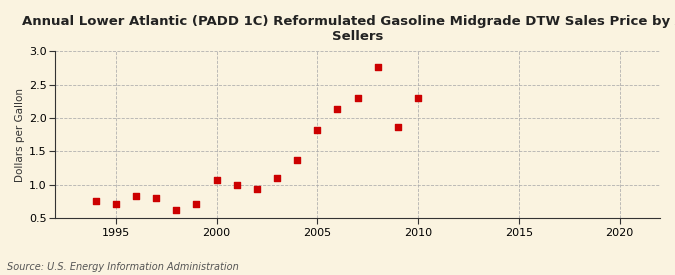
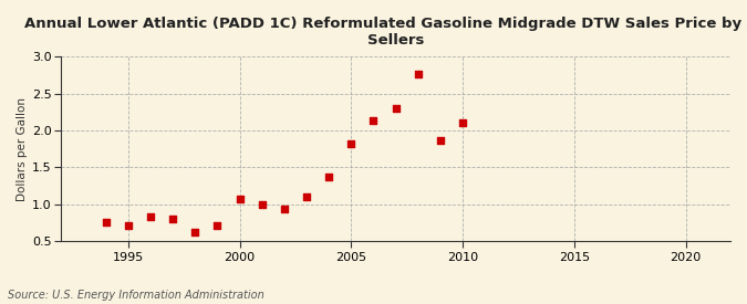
2010: 2.30 -> 2.10
